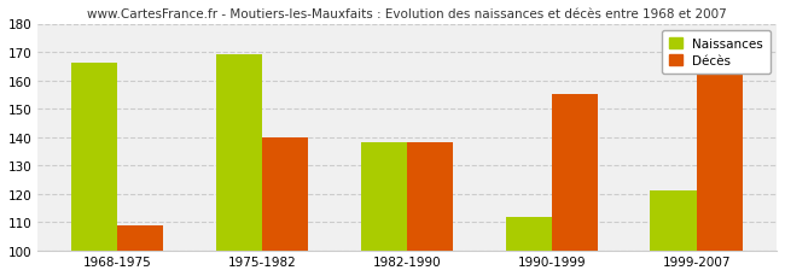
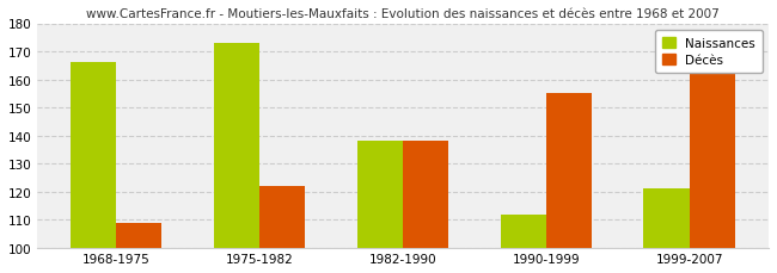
Naissances/1975-1982: 169 -> 173
Décès/1975-1982: 140 -> 122
